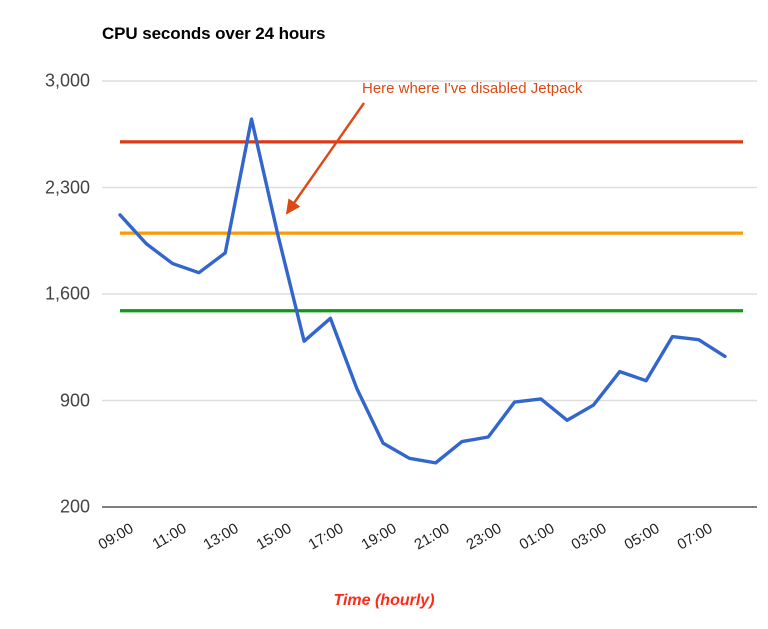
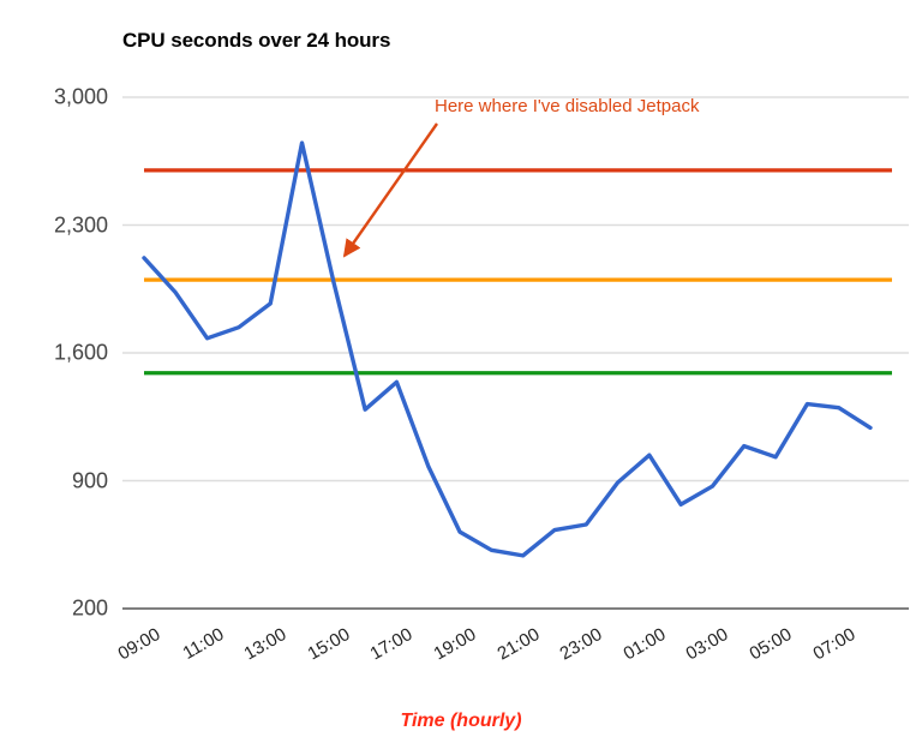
11:00: 1800 -> 1680
01:00: 910 -> 1040
